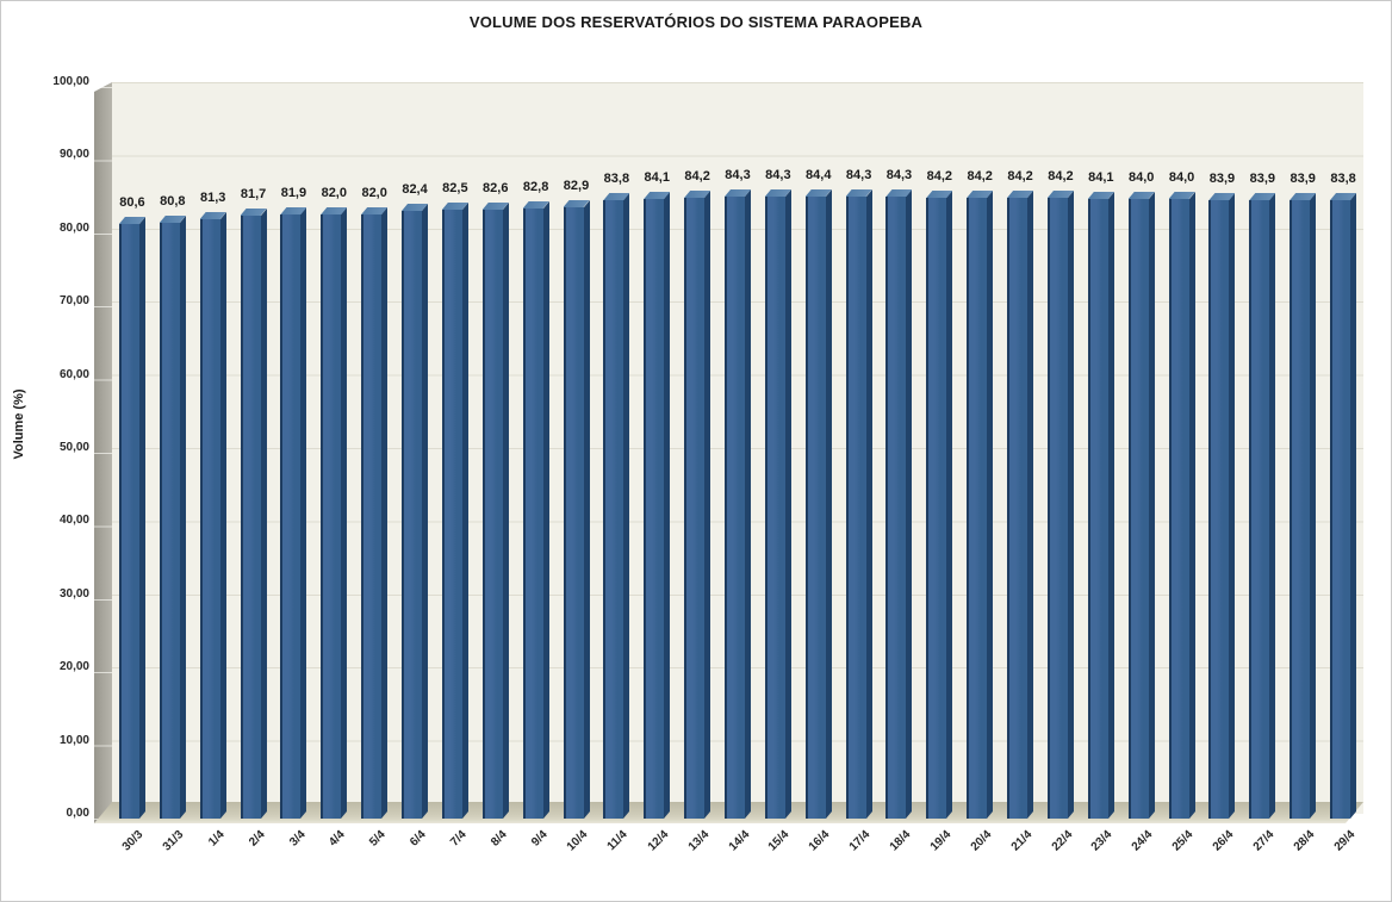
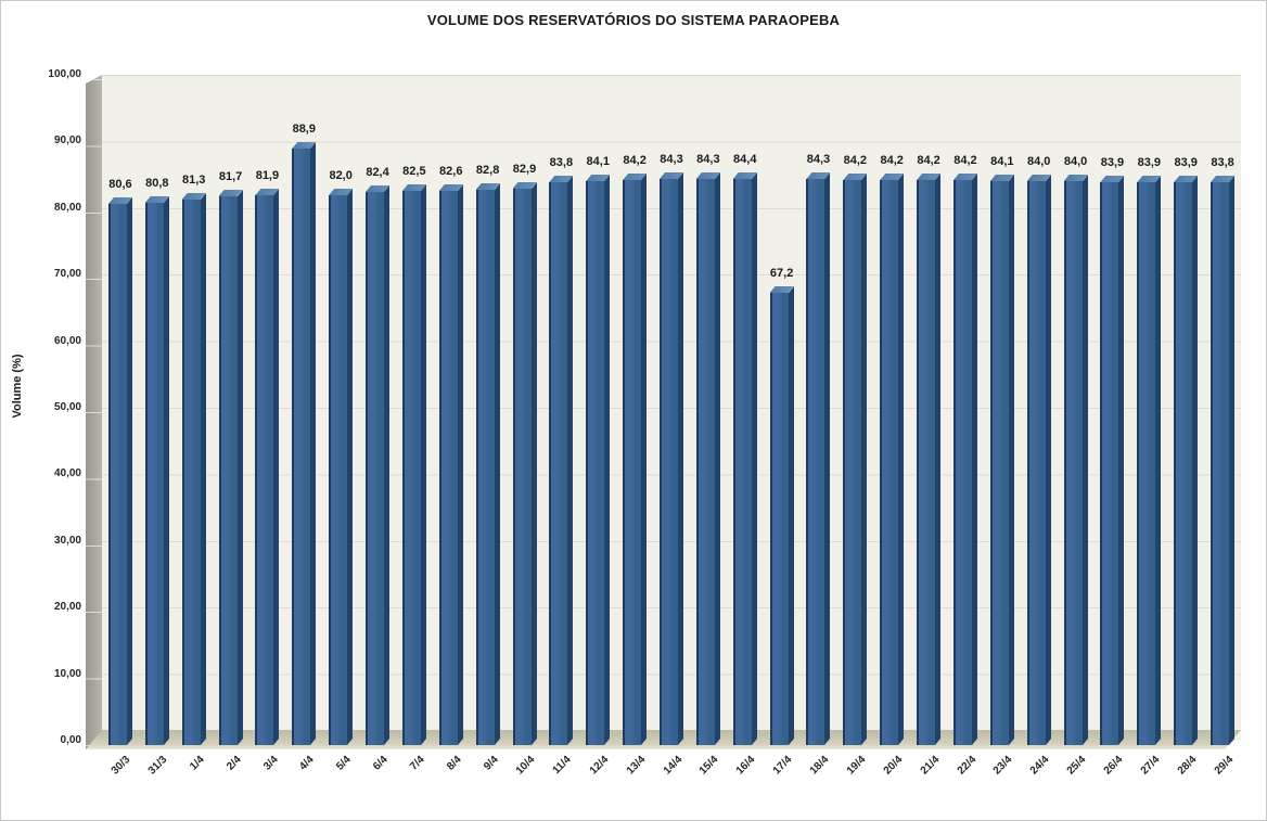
4/4: 82,0 -> 88,9
17/4: 84,3 -> 67,2
